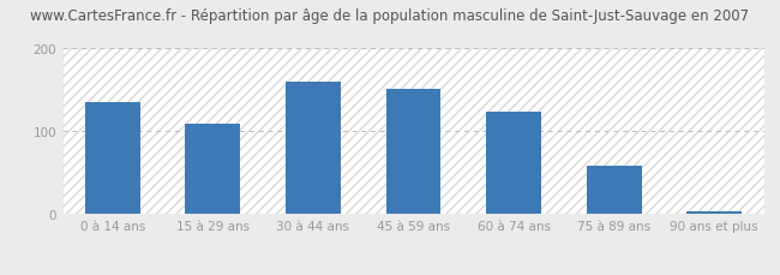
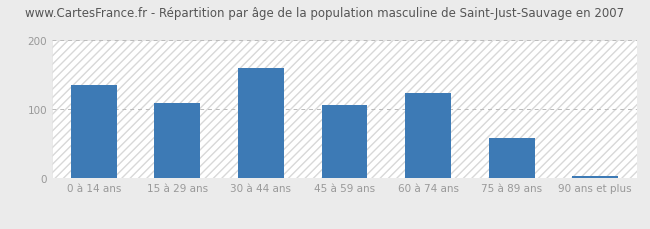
45 à 59 ans: 152 -> 106
